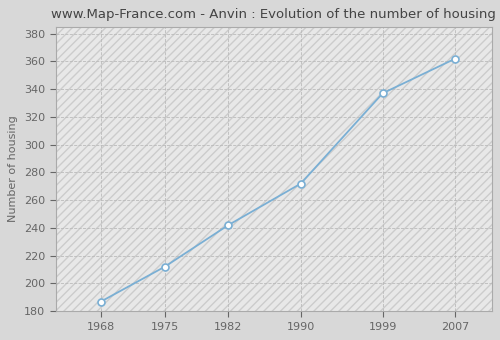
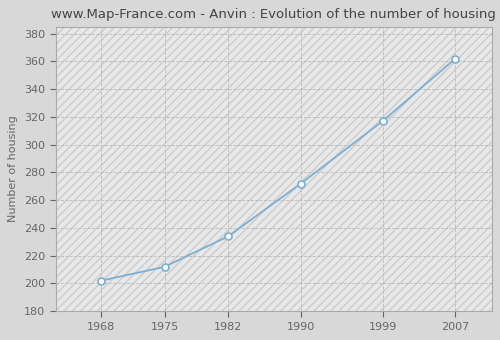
1968: 187 -> 202
1982: 242 -> 234
1999: 337 -> 317
